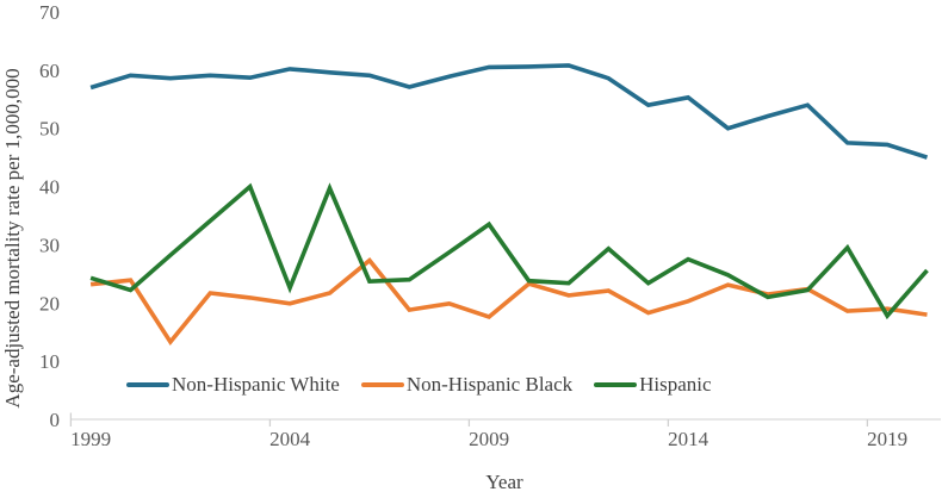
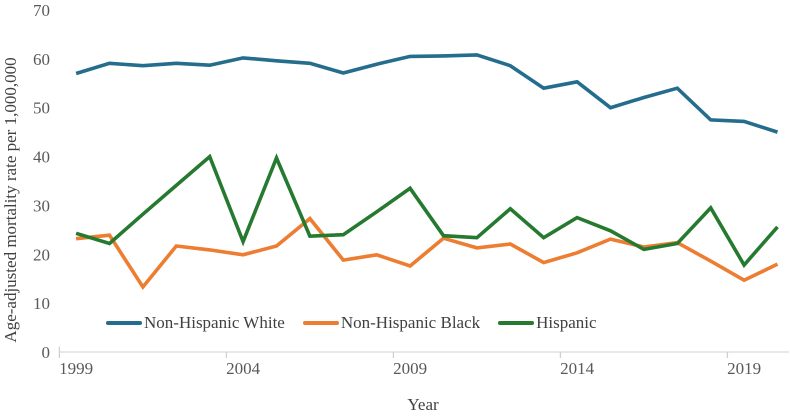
Non-Hispanic Black/2019: 19 -> 15
